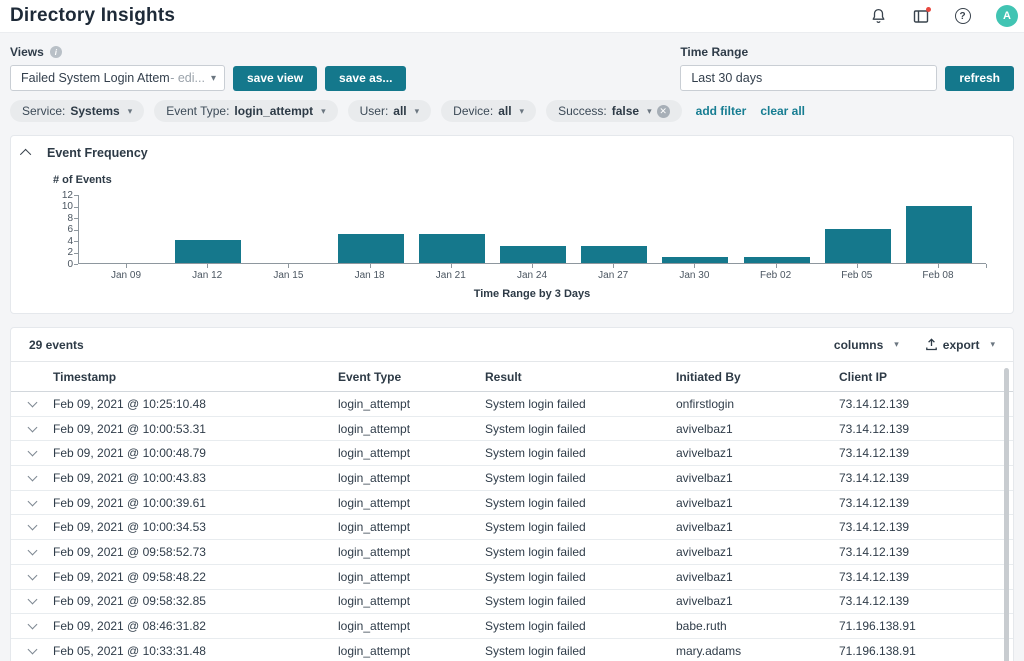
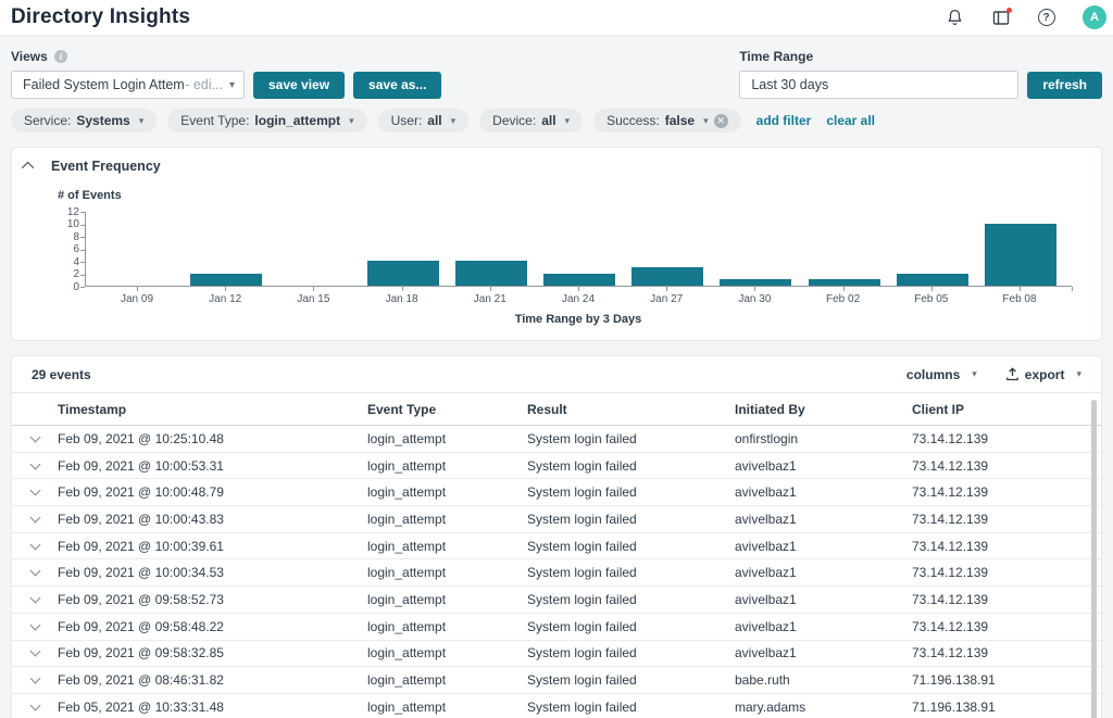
Jan 12: 4 -> 2
Jan 18: 5 -> 4
Jan 21: 5 -> 4
Jan 24: 3 -> 2
Feb 05: 6 -> 2
